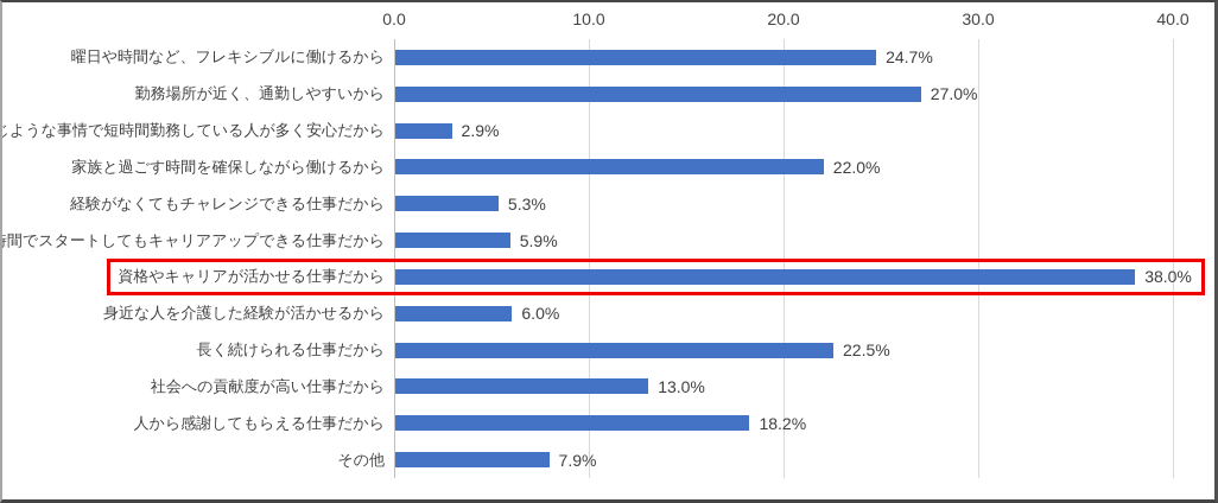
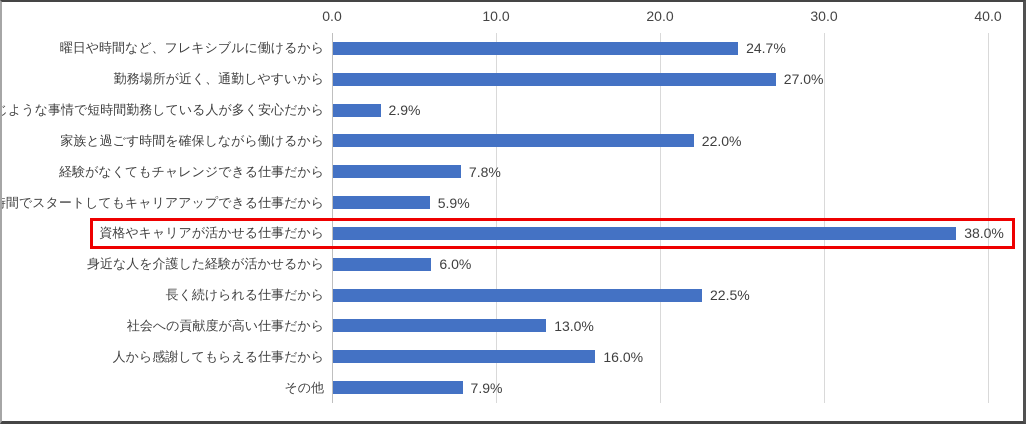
経験がなくてもチャレンジできる仕事だから: 5.3% -> 7.8%
人から感謝してもらえる仕事だから: 18.2% -> 16.0%
